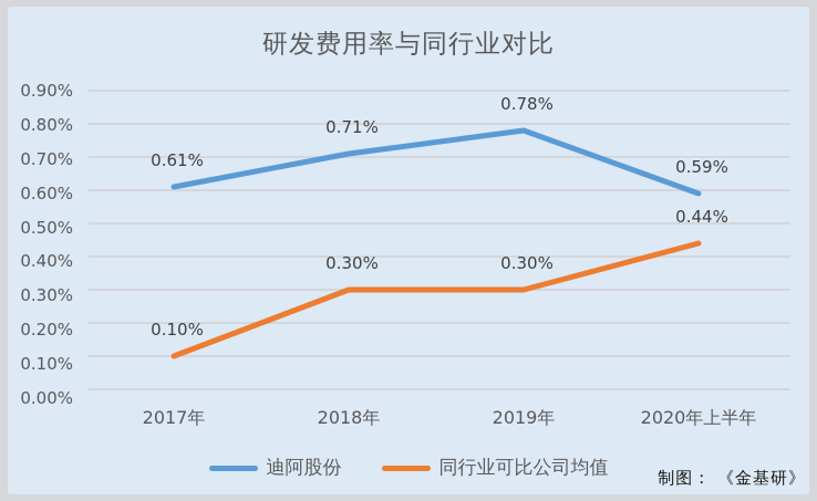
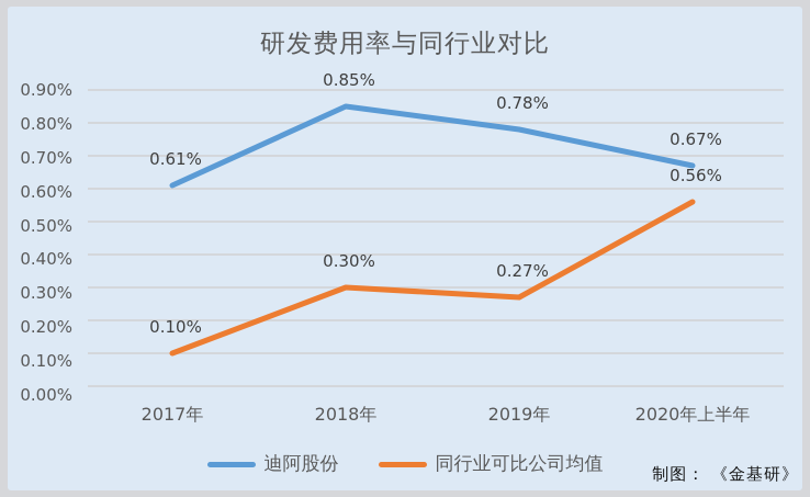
迪阿股份/2018年: 0.71% -> 0.85%
同行业可比公司均值/2019年: 0.30% -> 0.27%
迪阿股份/2020年上半年: 0.59% -> 0.67%
同行业可比公司均值/2020年上半年: 0.44% -> 0.56%
